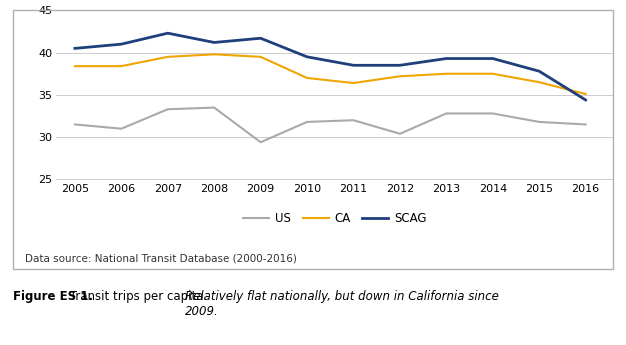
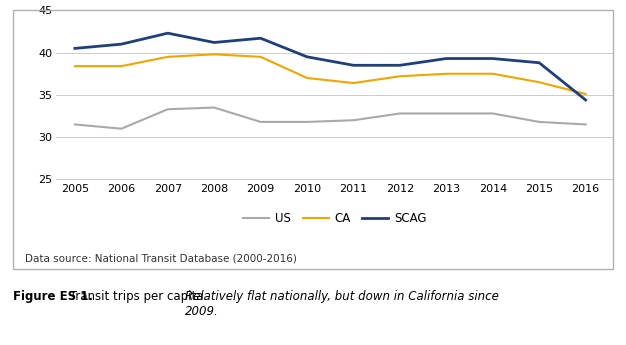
US/2009: 29.4 -> 31.8
US/2012: 30.4 -> 32.8
SCAG/2015: 37.8 -> 38.8
